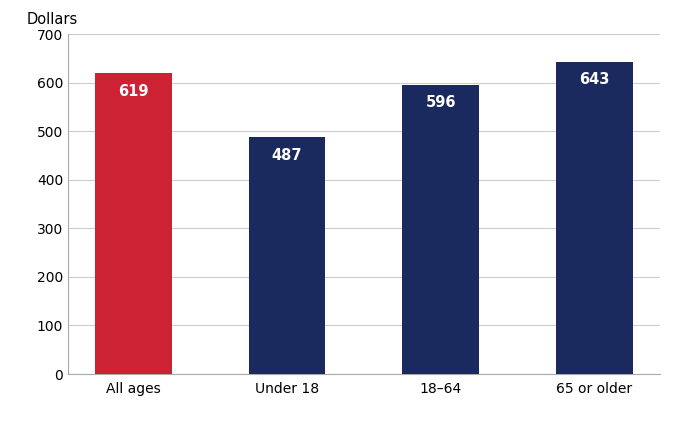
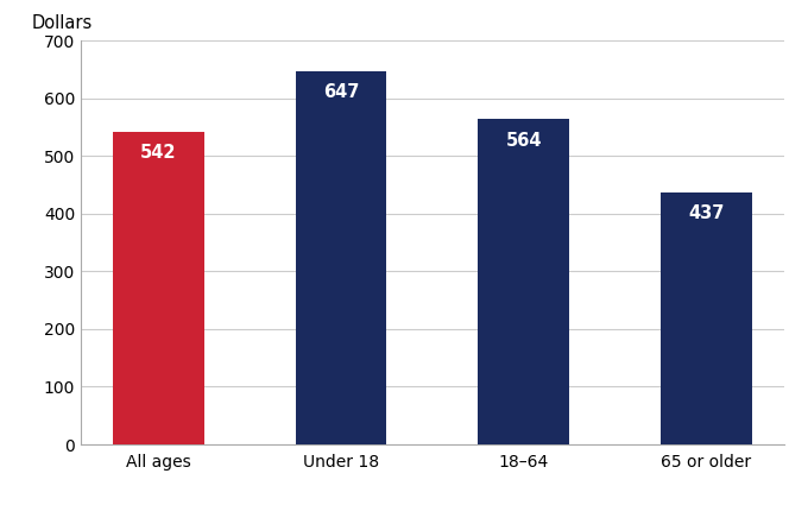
All ages: 619 -> 542
Under 18: 487 -> 647
18–64: 596 -> 564
65 or older: 643 -> 437
